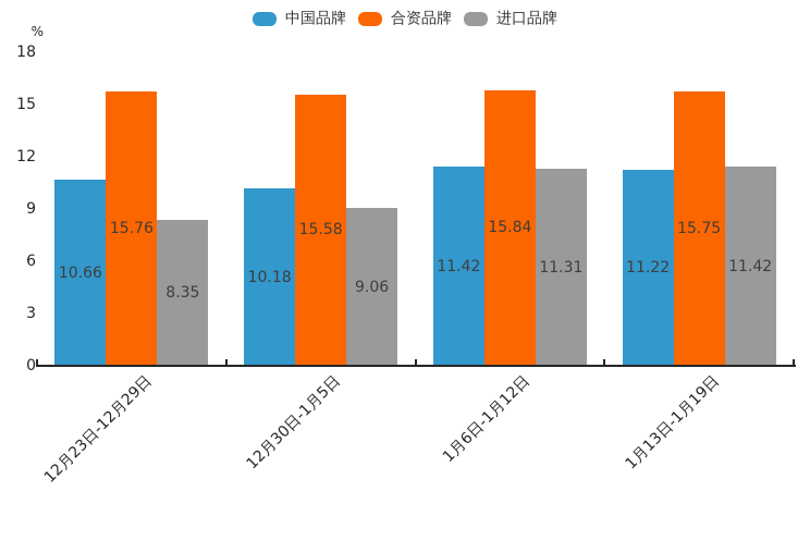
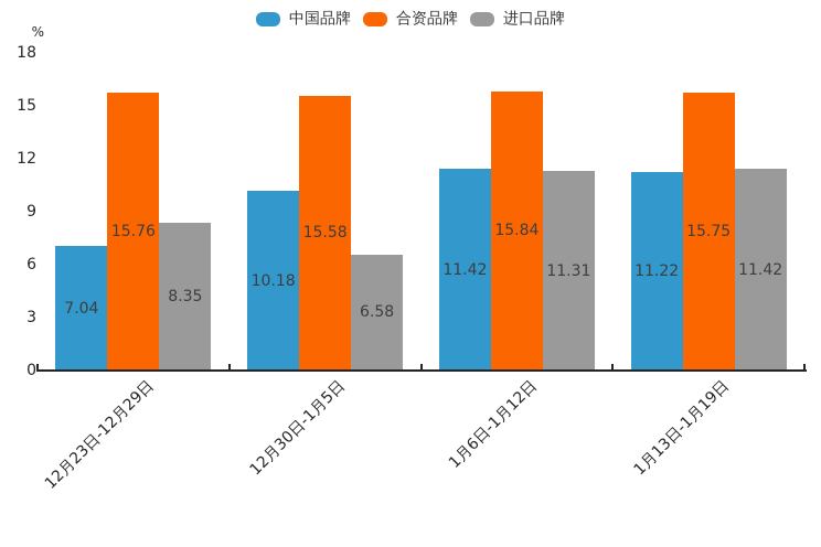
中国品牌/12月23日-12月29日: 10.66 -> 7.04
进口品牌/12月30日-1月5日: 9.06 -> 6.58
